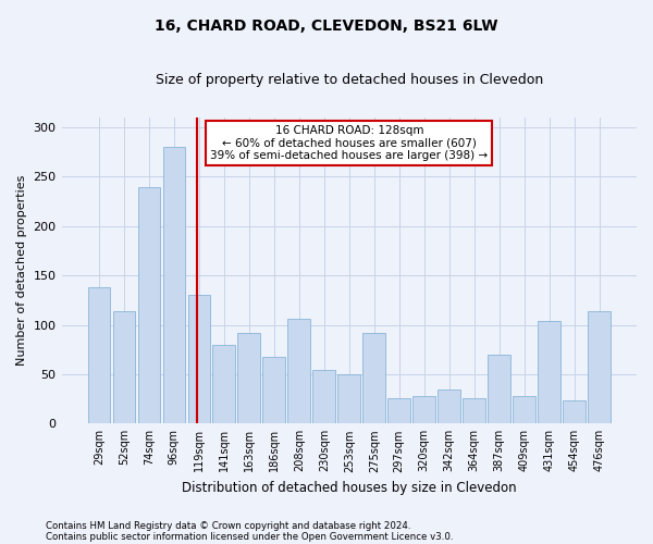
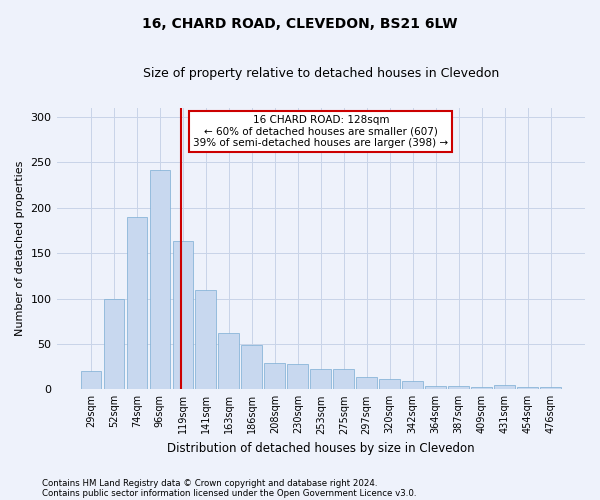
29sqm: 138 -> 20
52sqm: 114 -> 99
74sqm: 240 -> 190
96sqm: 280 -> 242
119sqm: 130 -> 163
141sqm: 80 -> 110
163sqm: 92 -> 62
186sqm: 68 -> 49
208sqm: 106 -> 29
230sqm: 54 -> 28
253sqm: 50 -> 22
275sqm: 92 -> 22
297sqm: 26 -> 14
320sqm: 28 -> 11
342sqm: 34 -> 9
364sqm: 26 -> 4
387sqm: 70 -> 4
409sqm: 28 -> 3
431sqm: 104 -> 5
454sqm: 24 -> 2
476sqm: 114 -> 2
